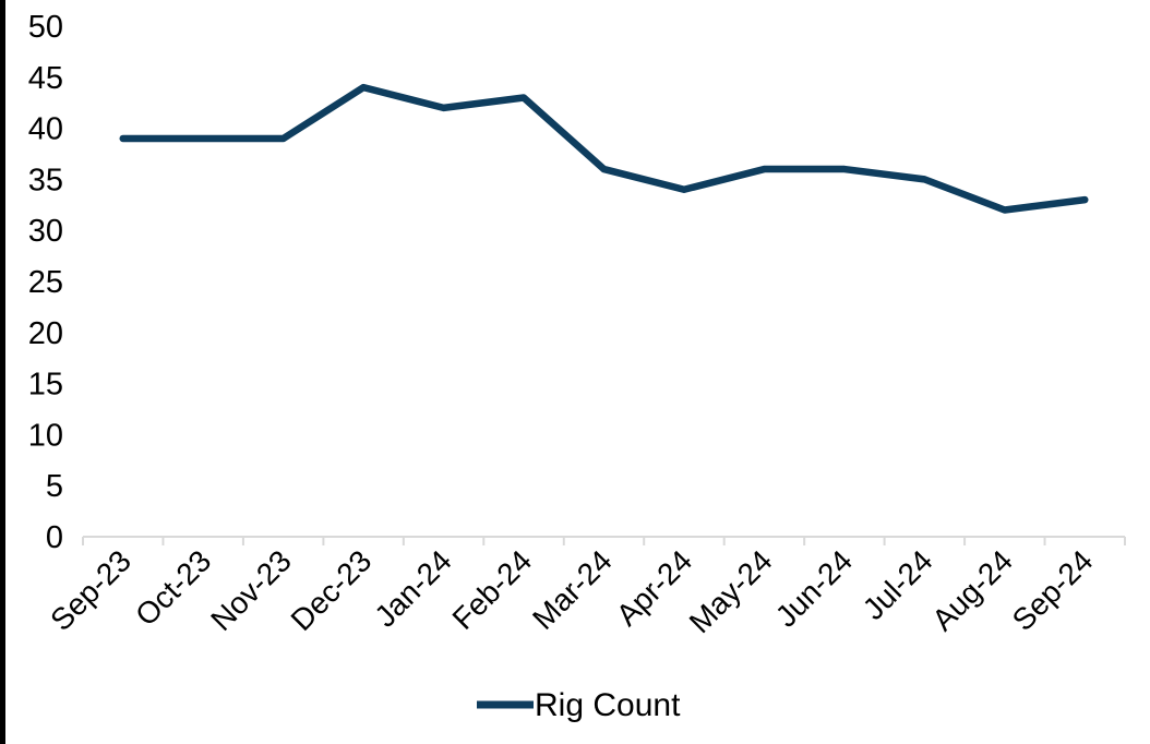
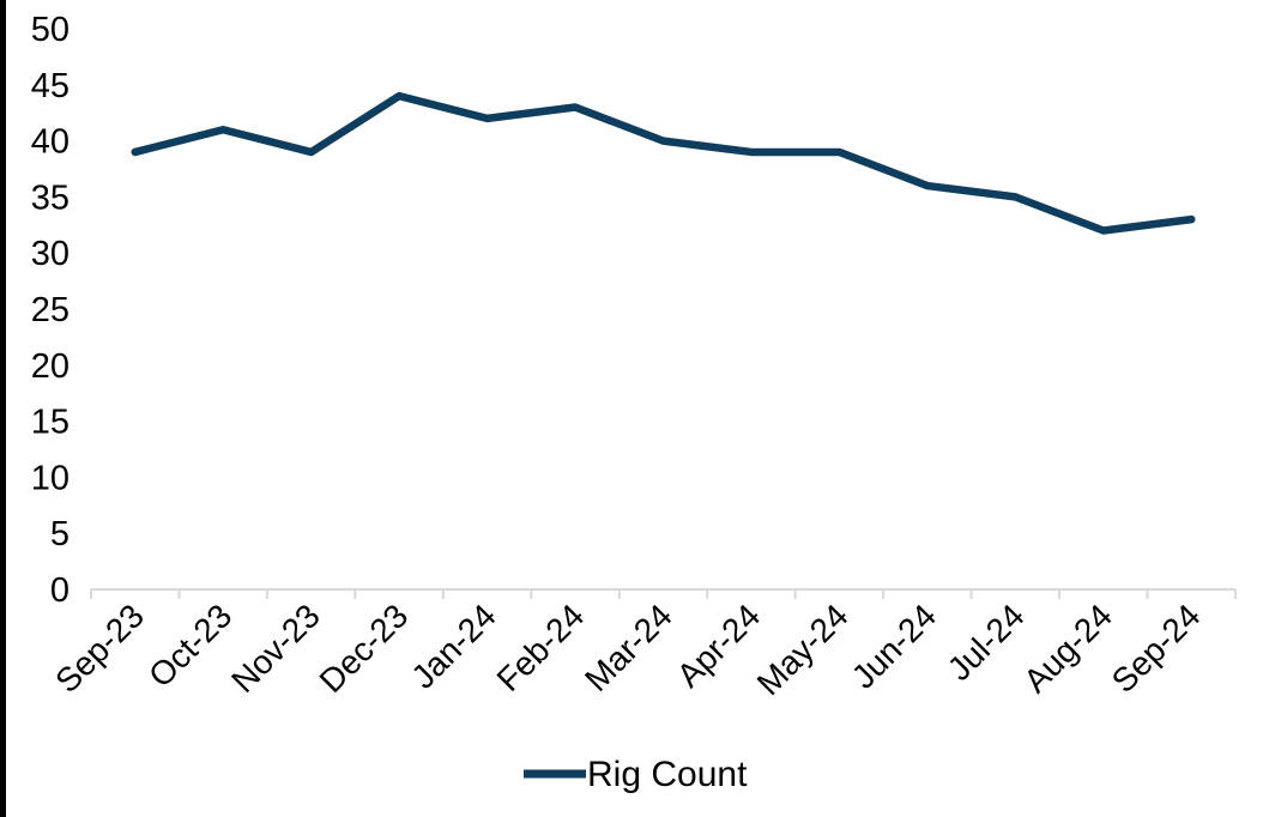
Oct-23: 39 -> 41
Mar-24: 36 -> 40
Apr-24: 34 -> 39
May-24: 36 -> 39
